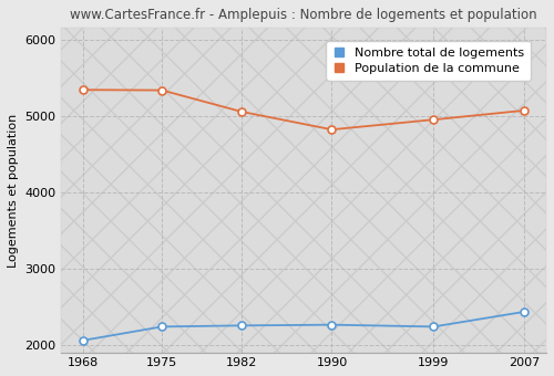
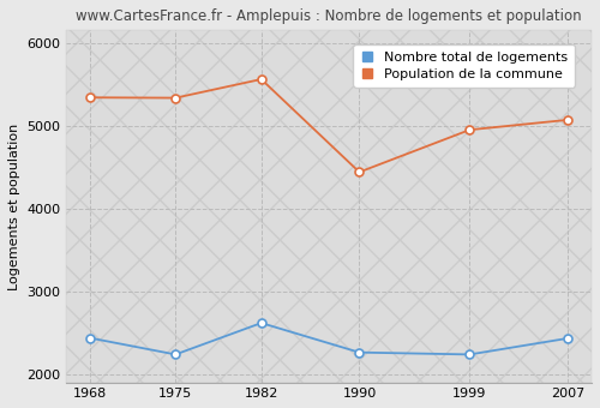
Nombre total de logements/1968: 2060 -> 2440
Nombre total de logements/1982: 2260 -> 2620
Population de la commune/1982: 5060 -> 5560
Population de la commune/1990: 4820 -> 4440
